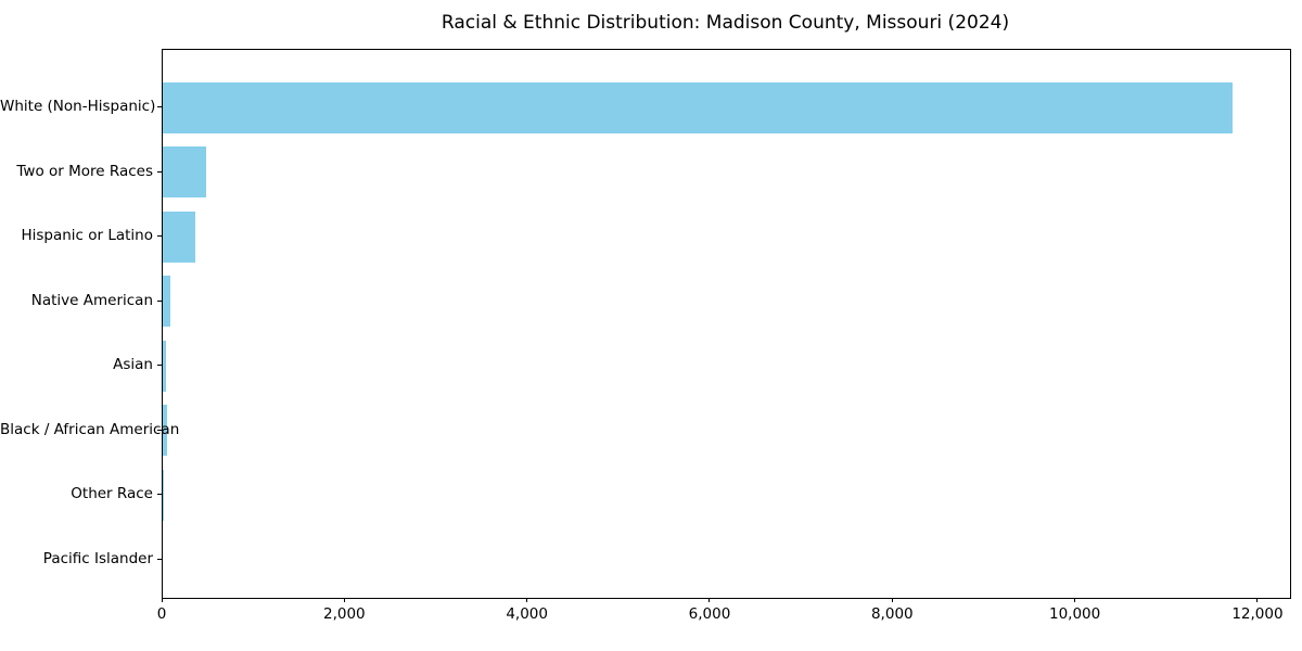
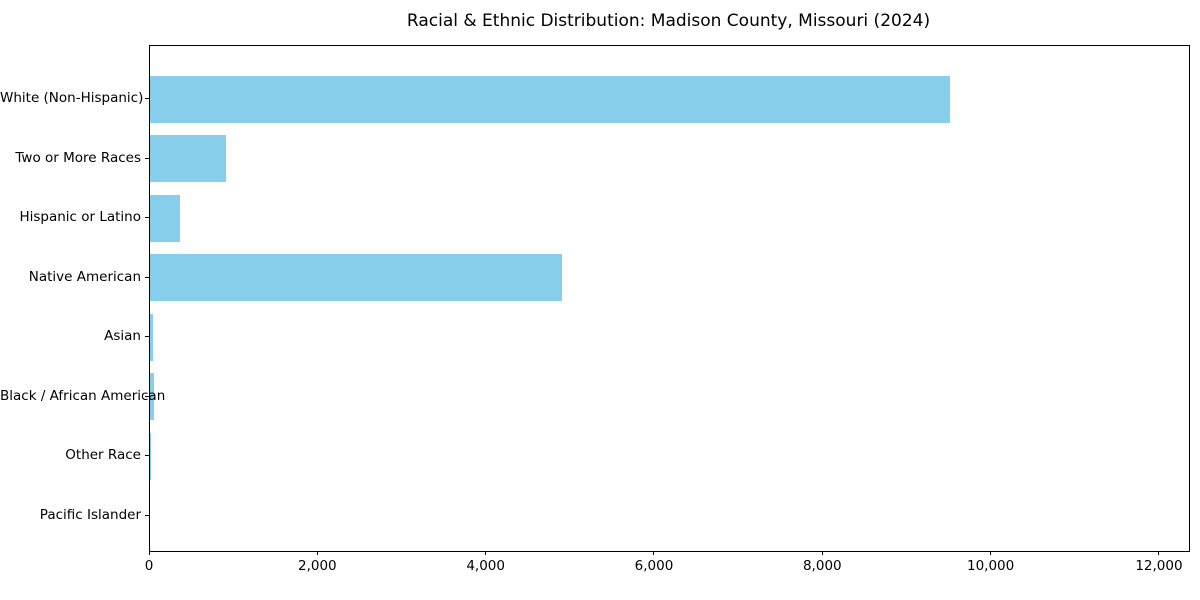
White (Non-Hispanic): 11700 -> 9500
Two or More Races: 500 -> 900
Native American: 100 -> 4900
